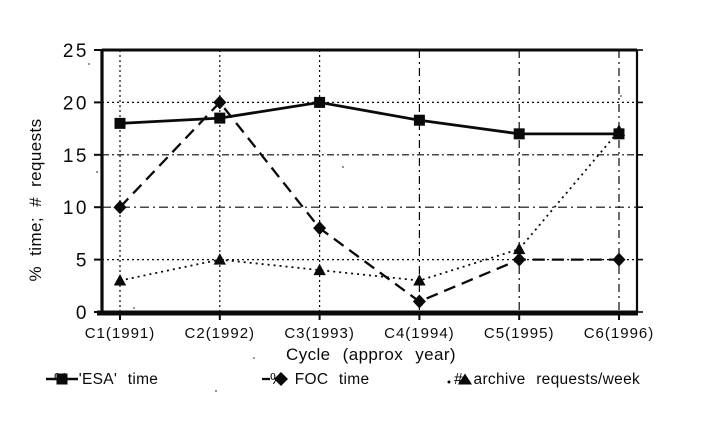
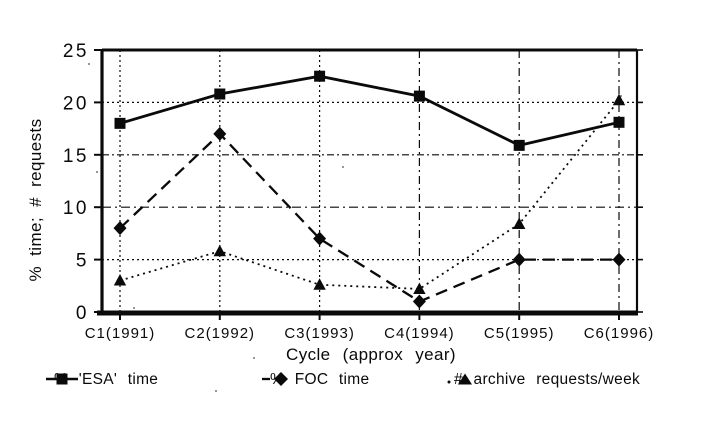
% FOC time/C1(1991): 10 -> 8
% 'ESA' time/C2(1992): 18.5 -> 20.8
% FOC time/C2(1992): 20 -> 17
# archive requests/week/C2(1992): 5.0 -> 5.8
% 'ESA' time/C3(1993): 20.0 -> 22.5
% FOC time/C3(1993): 8 -> 7
# archive requests/week/C3(1993): 4.0 -> 2.6
% 'ESA' time/C4(1994): 18.3 -> 20.6
# archive requests/week/C4(1994): 3.0 -> 2.2
% 'ESA' time/C5(1995): 17.0 -> 15.9
# archive requests/week/C5(1995): 6.0 -> 8.4
% 'ESA' time/C6(1996): 17.0 -> 18.1
# archive requests/week/C6(1996): 17.3 -> 20.2
